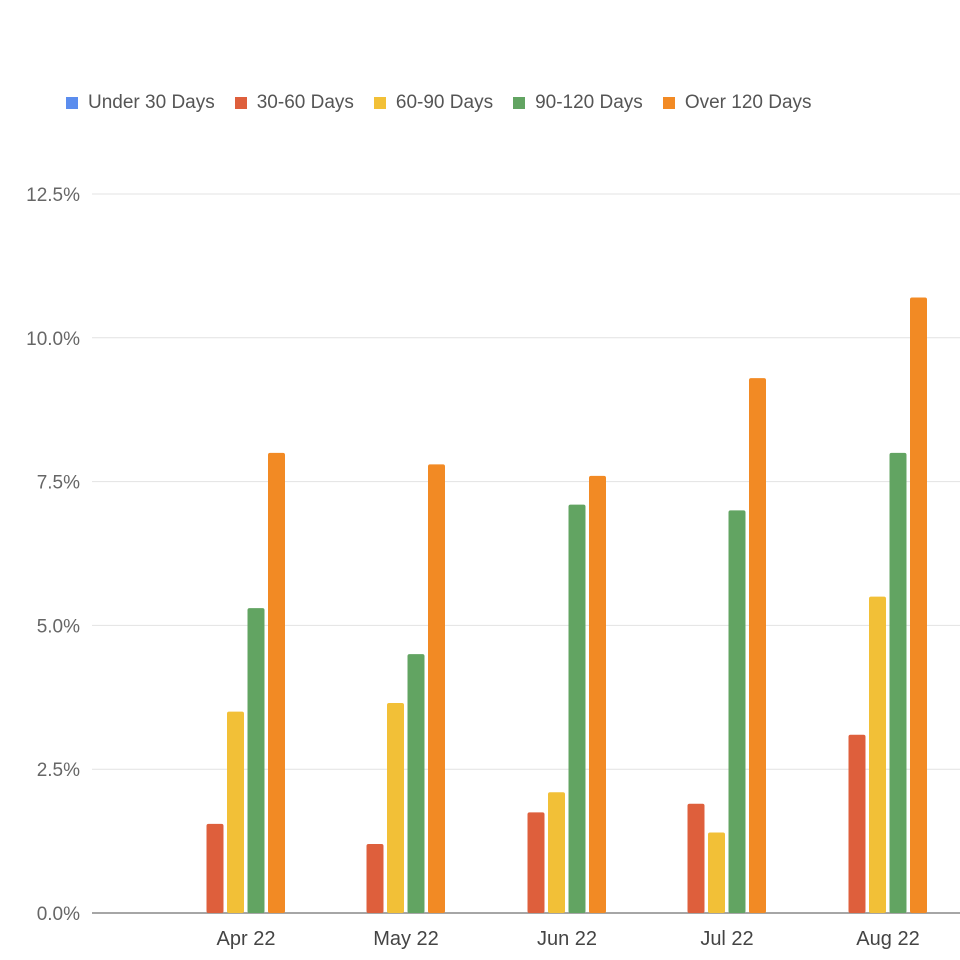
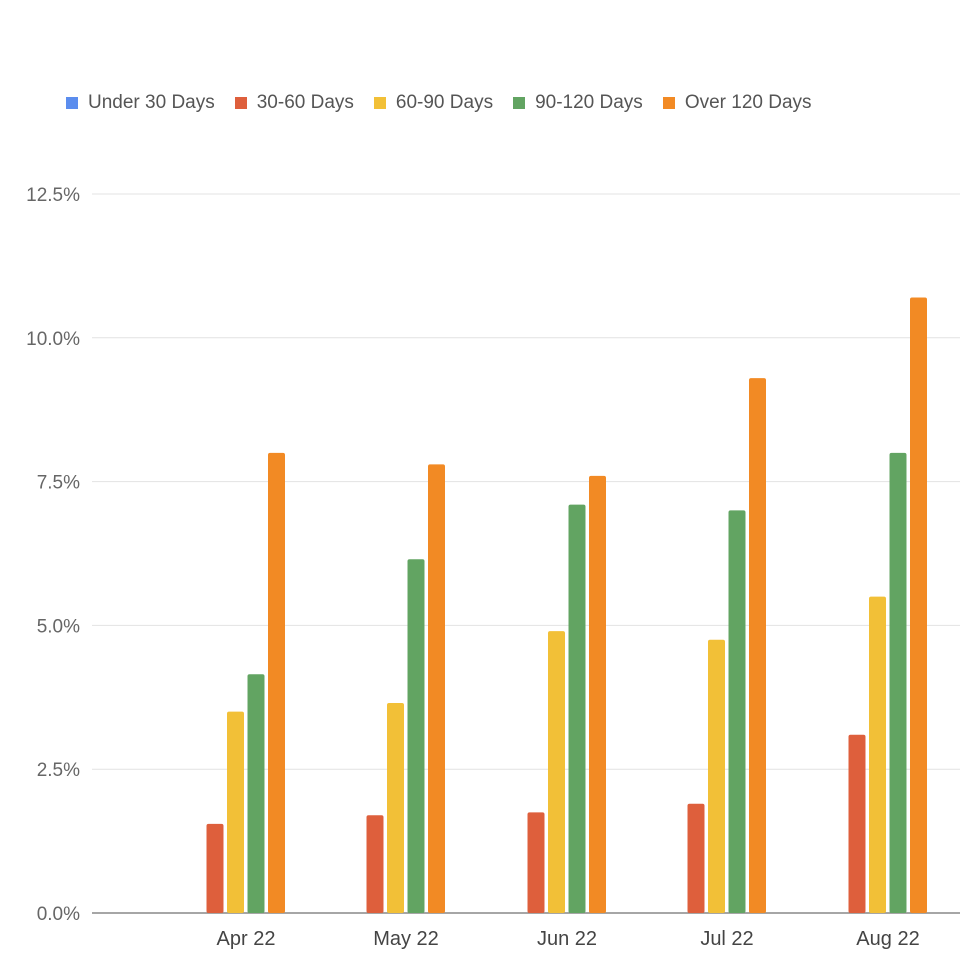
90-120 Days/Apr 22: 5.3% -> 4.2%
30-60 Days/May 22: 1.2% -> 1.7%
90-120 Days/May 22: 4.5% -> 6.2%
60-90 Days/Jun 22: 2.1% -> 4.9%
60-90 Days/Jul 22: 1.4% -> 4.8%
